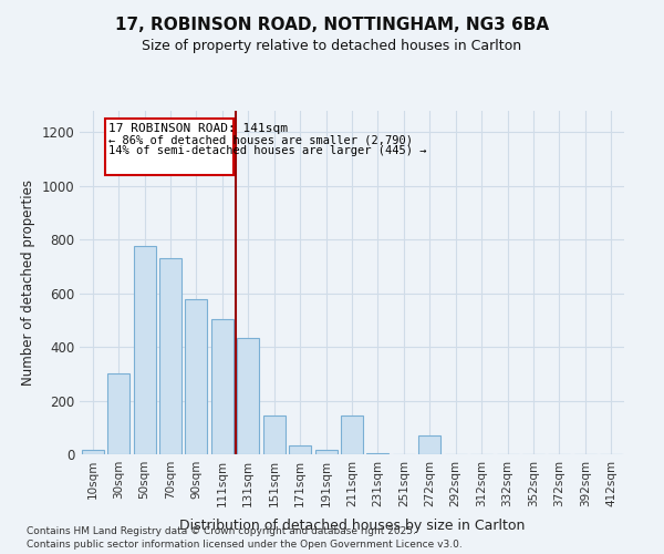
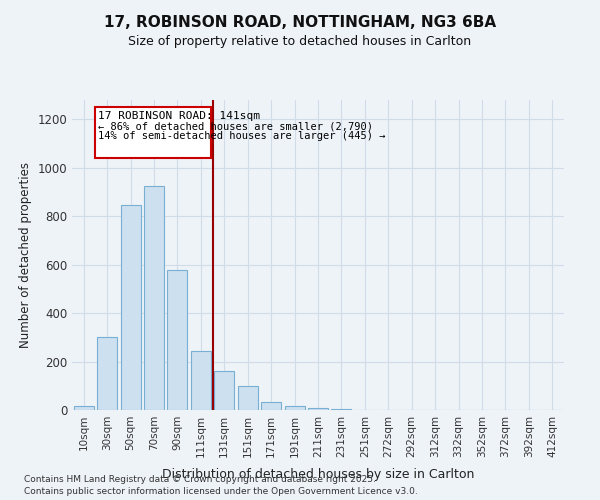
50sqm: 775 -> 845
70sqm: 730 -> 925
111sqm: 505 -> 245
131sqm: 435 -> 160
151sqm: 145 -> 100
211sqm: 145 -> 10
272sqm: 70 -> 1
